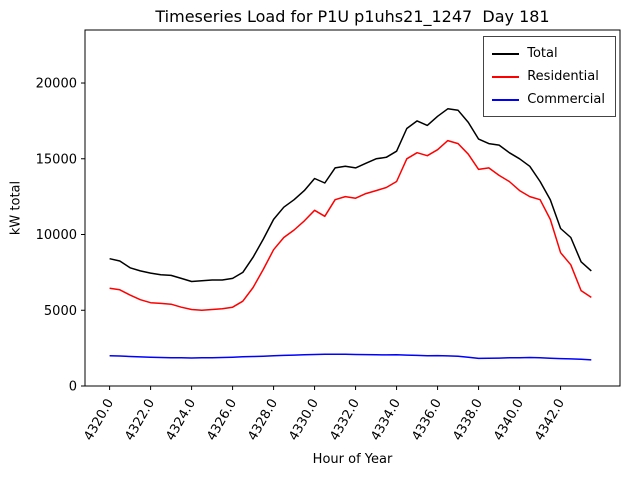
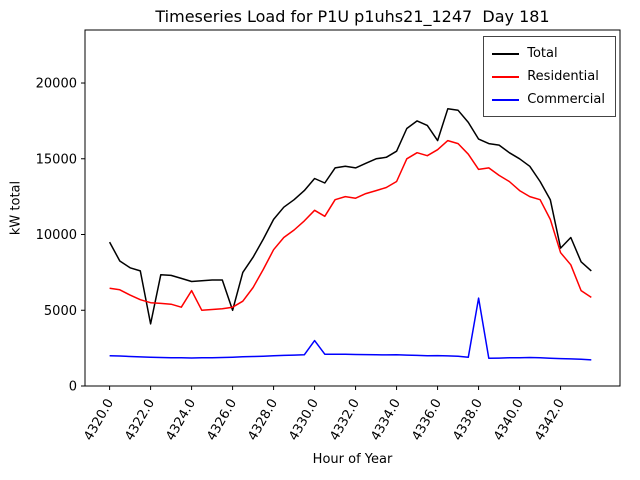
Total/4320.0: 8400 -> 9500
Total/4322.0: 7400 -> 4100
Residential/4324.0: 5000 -> 6300
Total/4326.0: 7100 -> 5000
Commercial/4330.0: 2100 -> 3000
Total/4336.0: 17800 -> 16200
Commercial/4338.0: 1800 -> 5800
Total/4342.0: 10400 -> 9100
